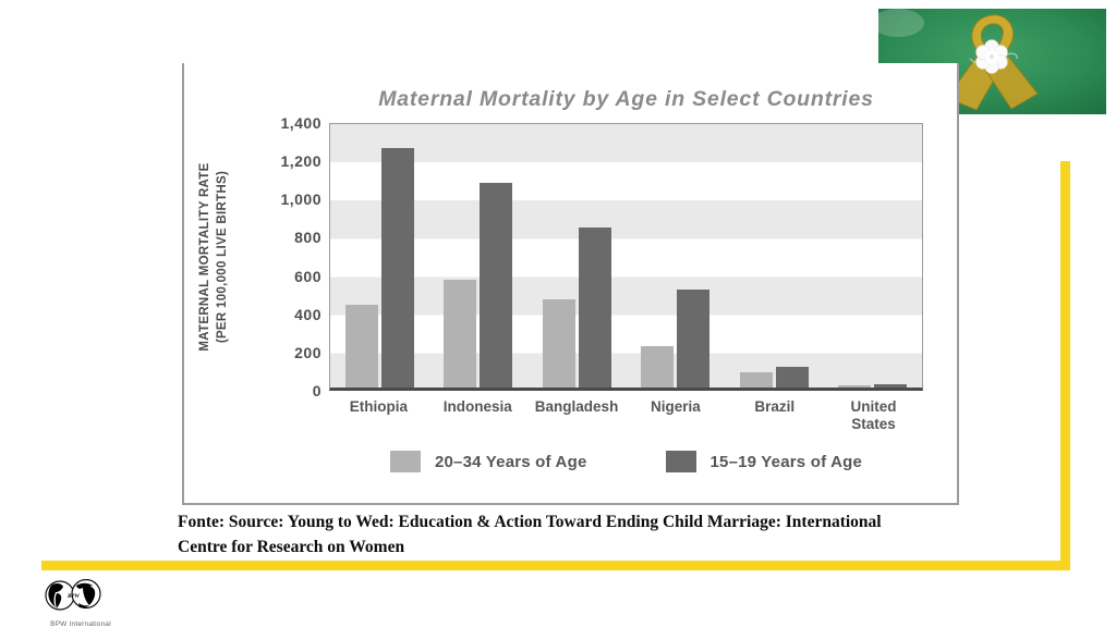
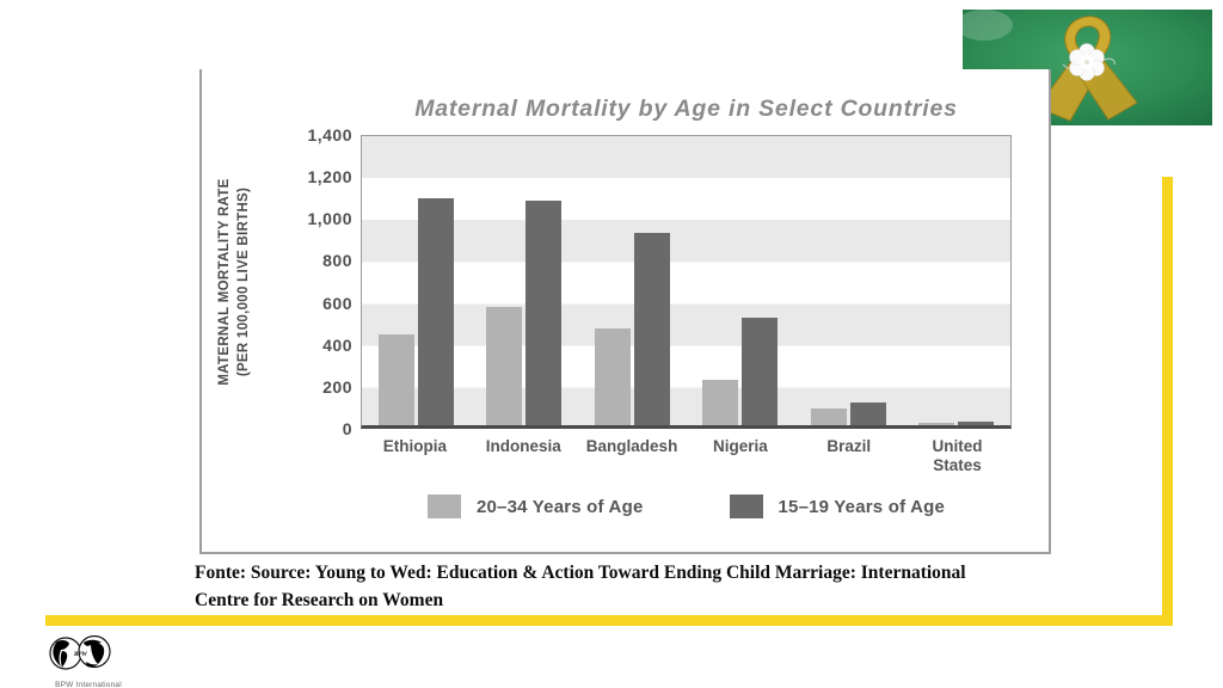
15–19 Years of Age/Ethiopia: 1270 -> 1100
15–19 Years of Age/Bangladesh: 850 -> 930
